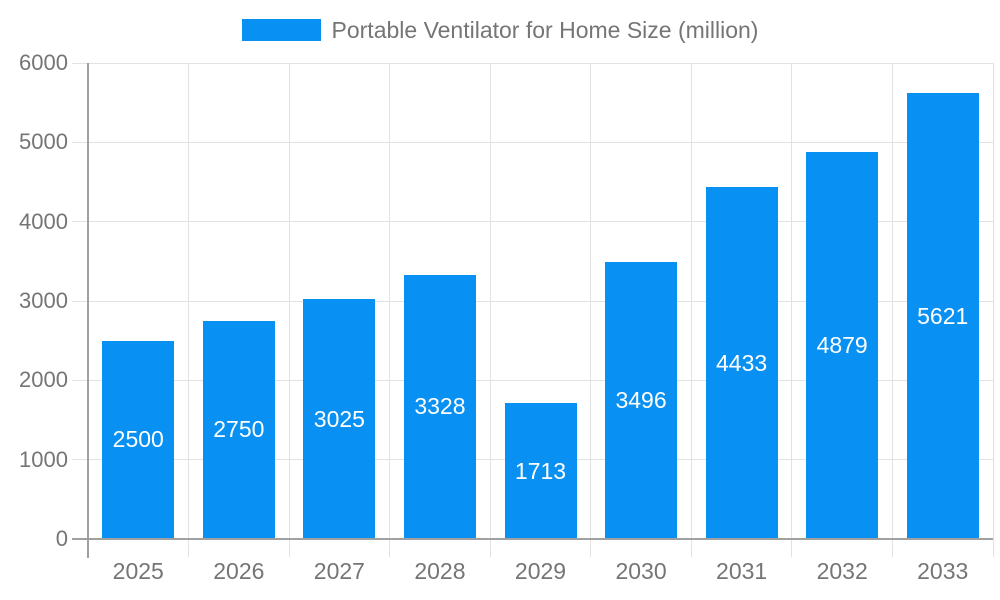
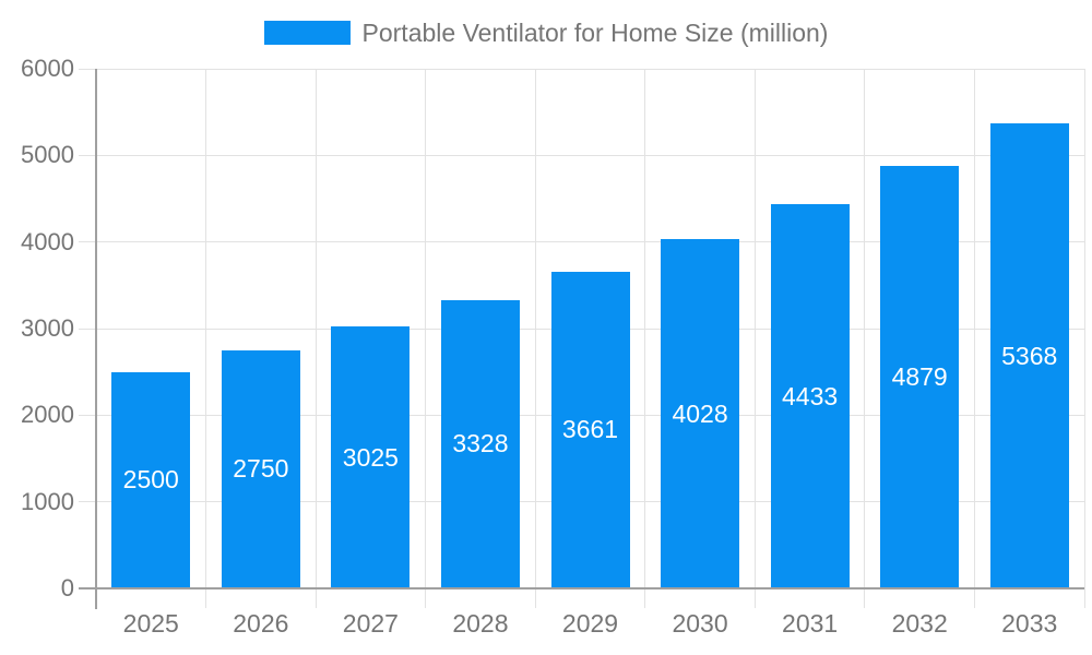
2029: 1713 -> 3661
2030: 3496 -> 4028
2033: 5621 -> 5368
